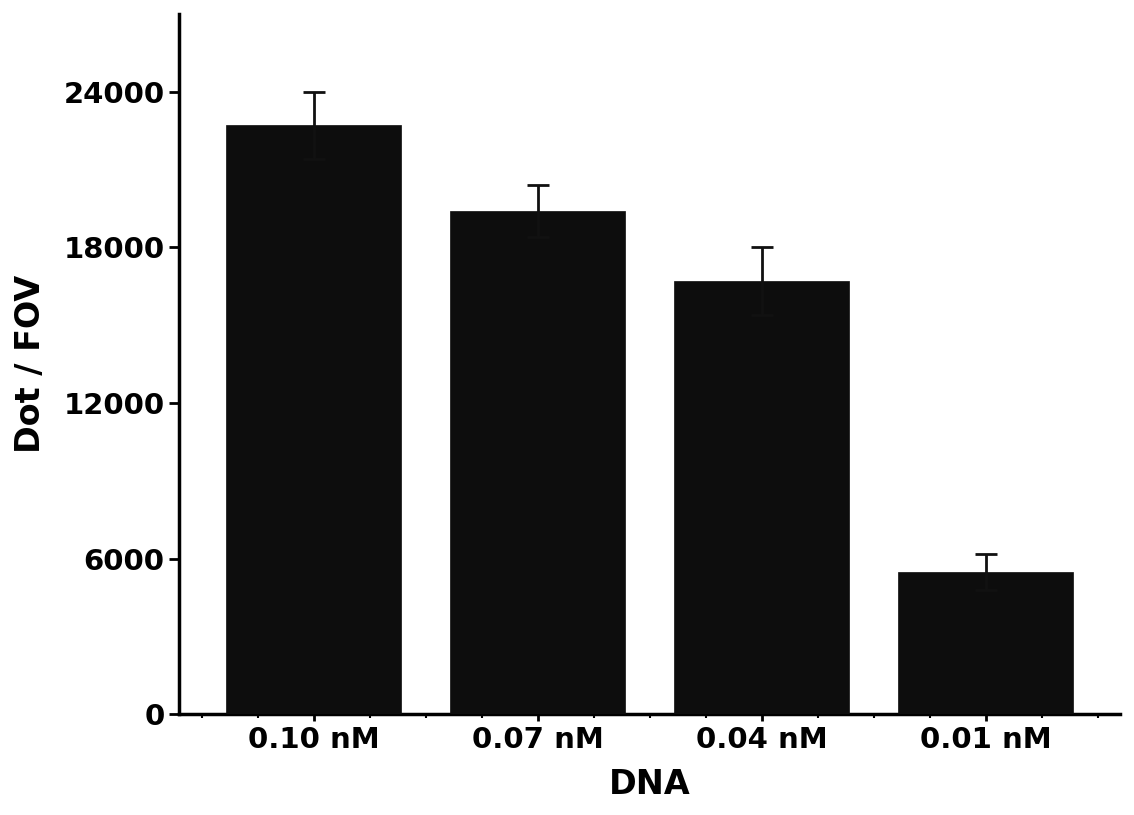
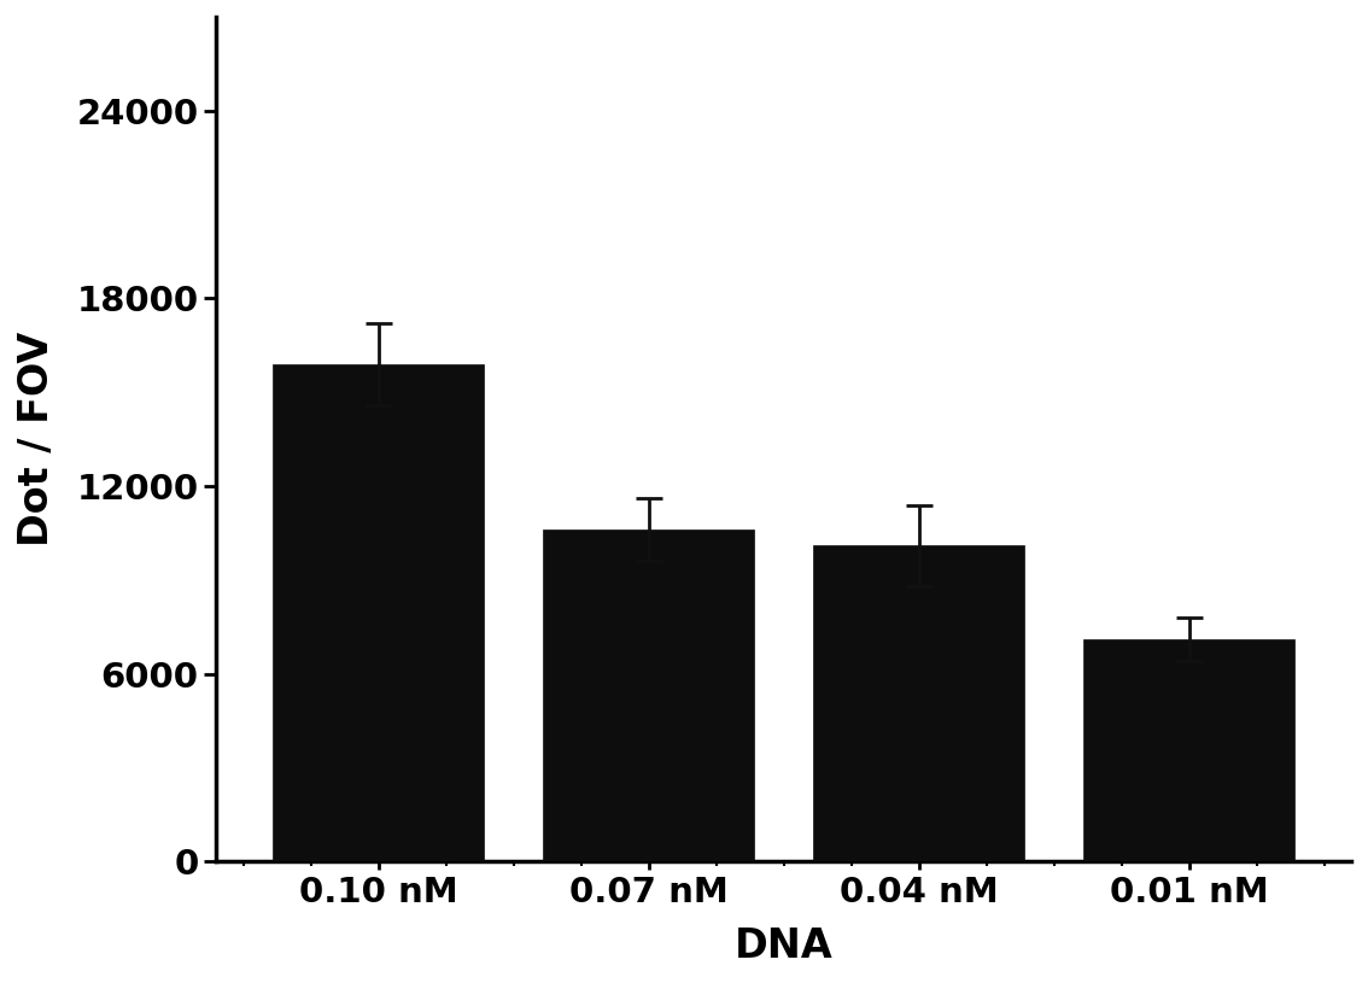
0.10 nM: 22700 -> 15900
0.07 nM: 19400 -> 10600
0.04 nM: 16700 -> 10100
0.01 nM: 5500 -> 7100
